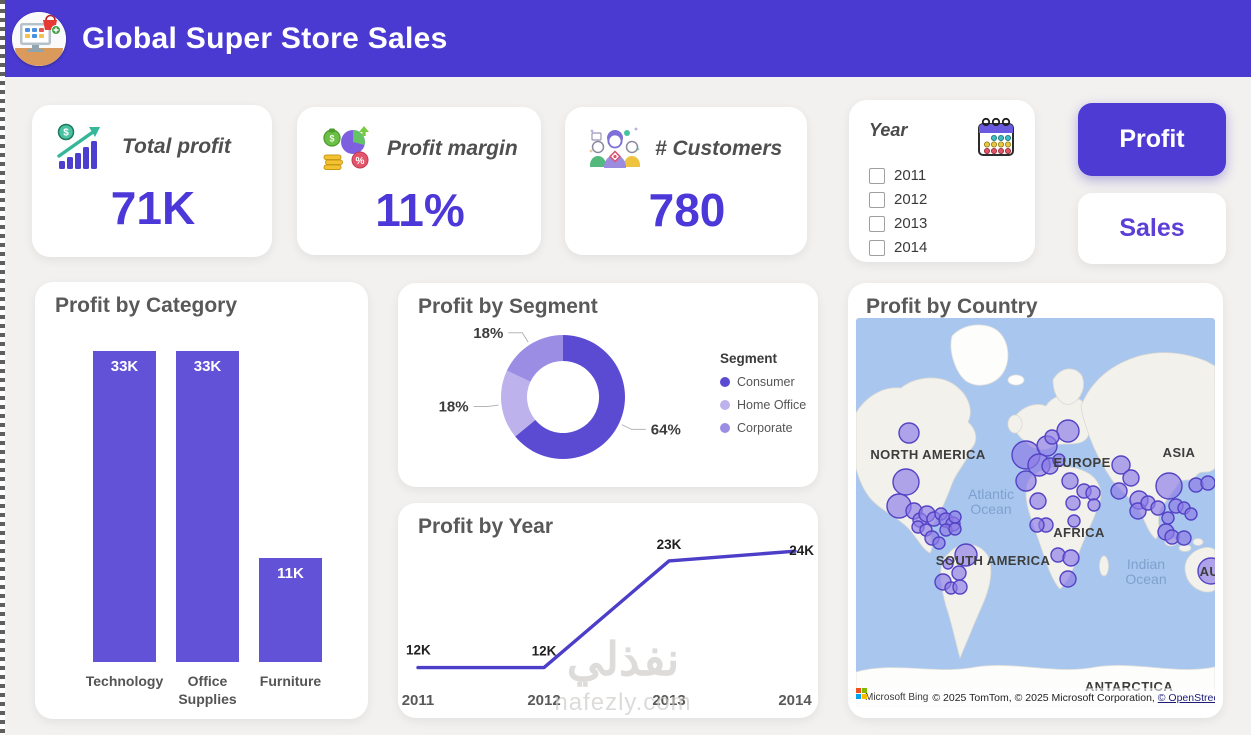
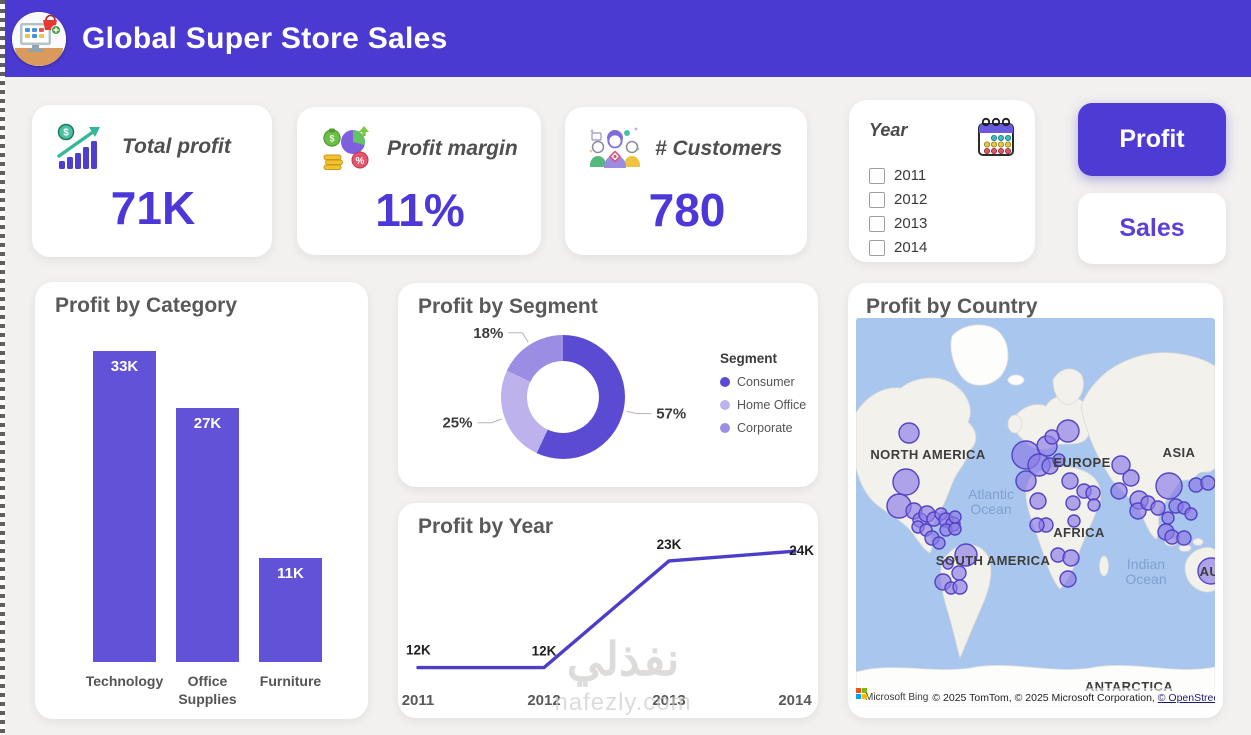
Profit by Category/Office Supplies: 33K -> 27K
Profit by Segment/Consumer: 64% -> 57%
Profit by Segment/Home Office: 18% -> 25%
